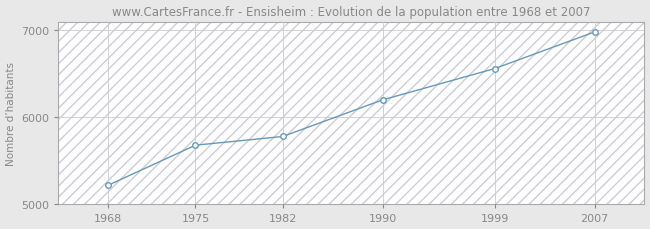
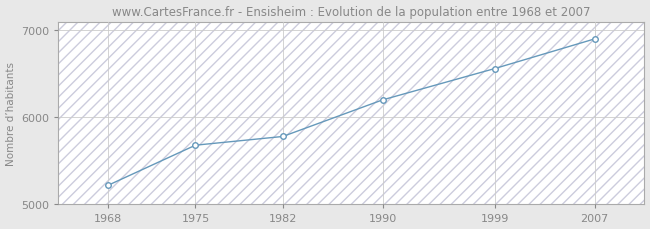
2007: 6980 -> 6900
